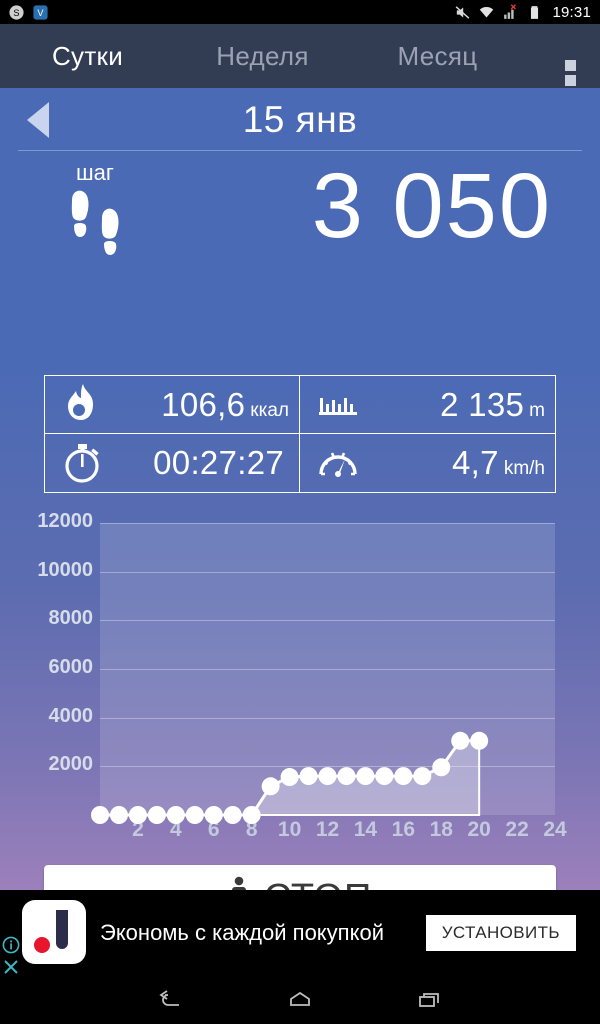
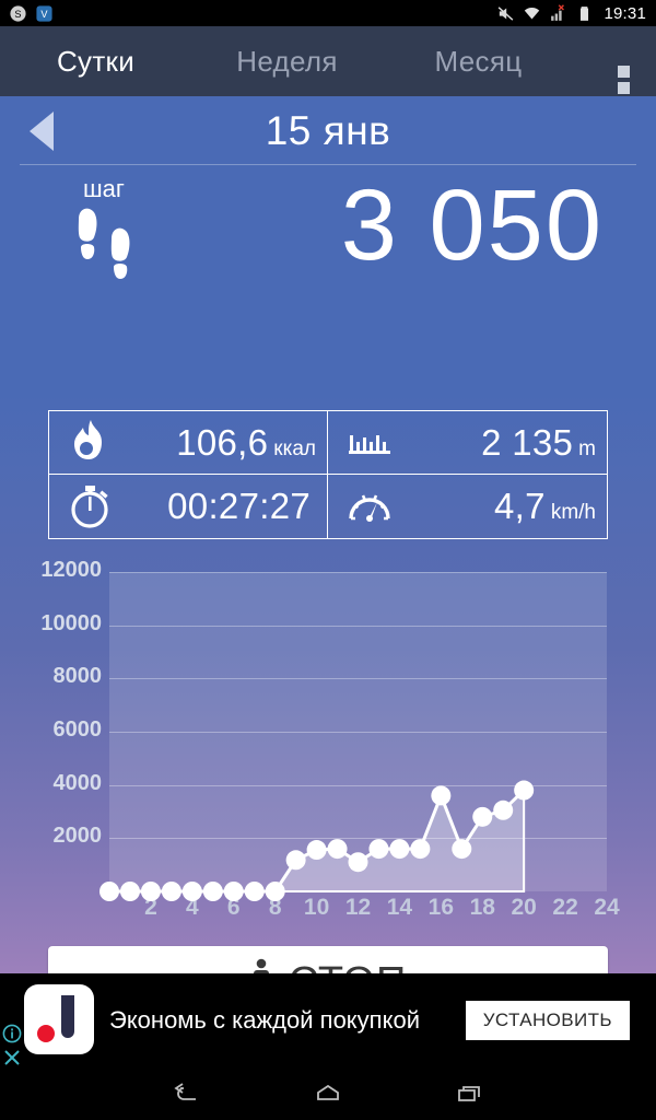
12: 1600 -> 1100
16: 1600 -> 3600
18: 2000 -> 2800
20: 3000 -> 3800
